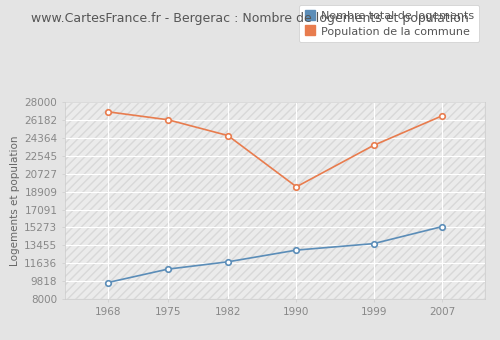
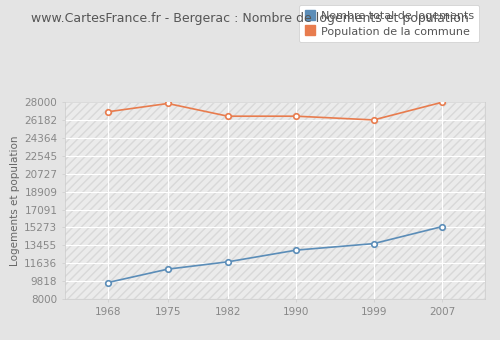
Population de la commune/1975: 26200 -> 27800
Population de la commune/1982: 24600 -> 26600
Population de la commune/1990: 19400 -> 26600
Population de la commune/1999: 23600 -> 26200
Population de la commune/2007: 26600 -> 28000
